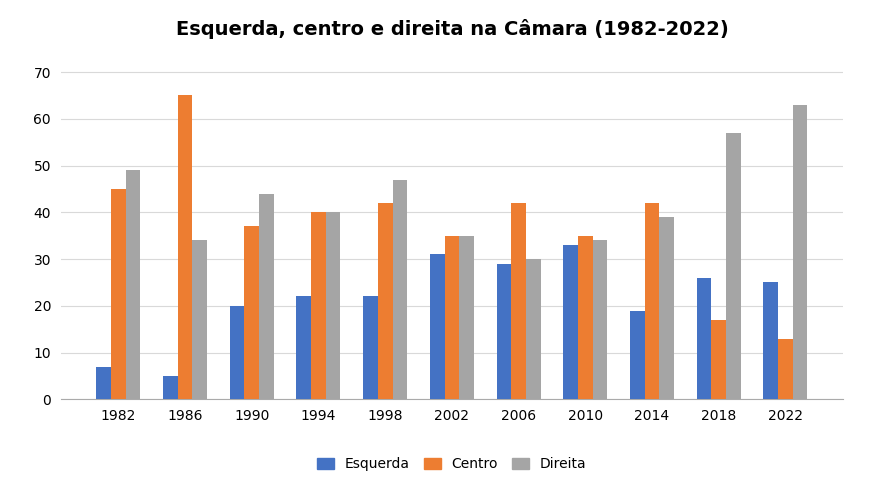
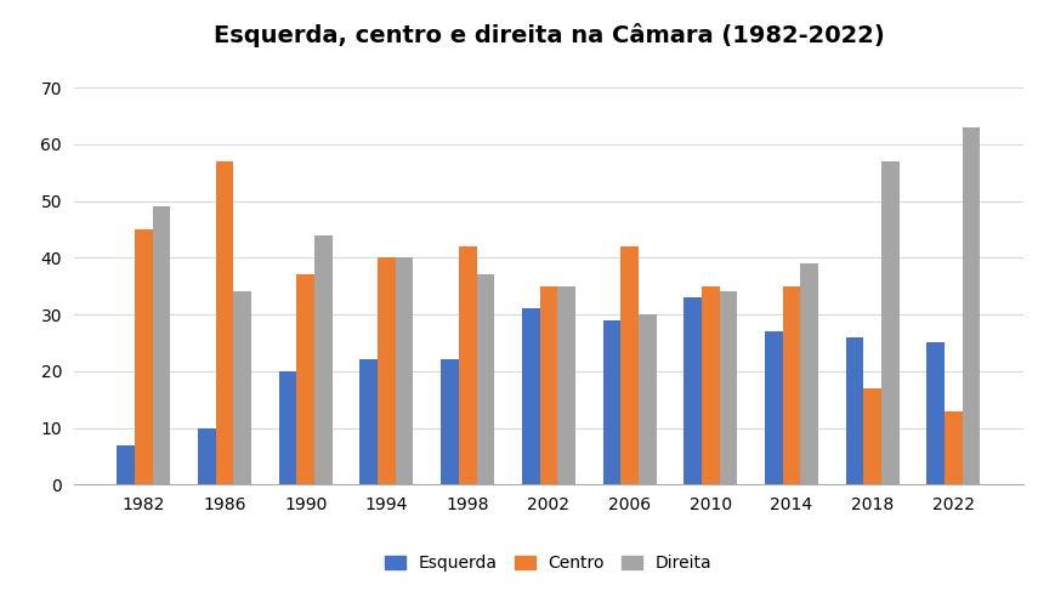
Esquerda/1986: 5 -> 10
Centro/1986: 65 -> 57
Direita/1998: 47 -> 37
Esquerda/2014: 19 -> 27
Centro/2014: 42 -> 35
